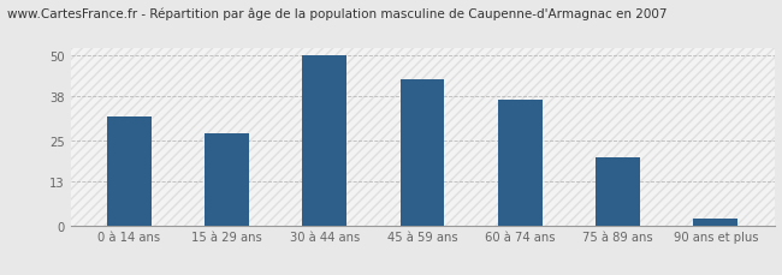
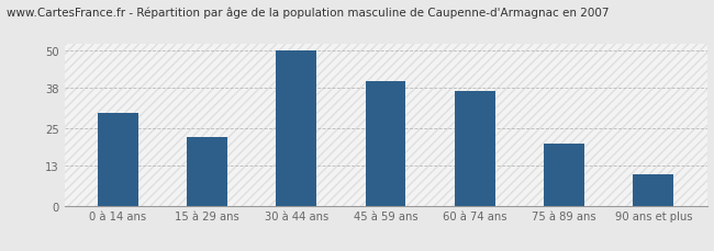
0 à 14 ans: 32 -> 30
15 à 29 ans: 27 -> 22
45 à 59 ans: 43 -> 40
90 ans et plus: 2 -> 10
